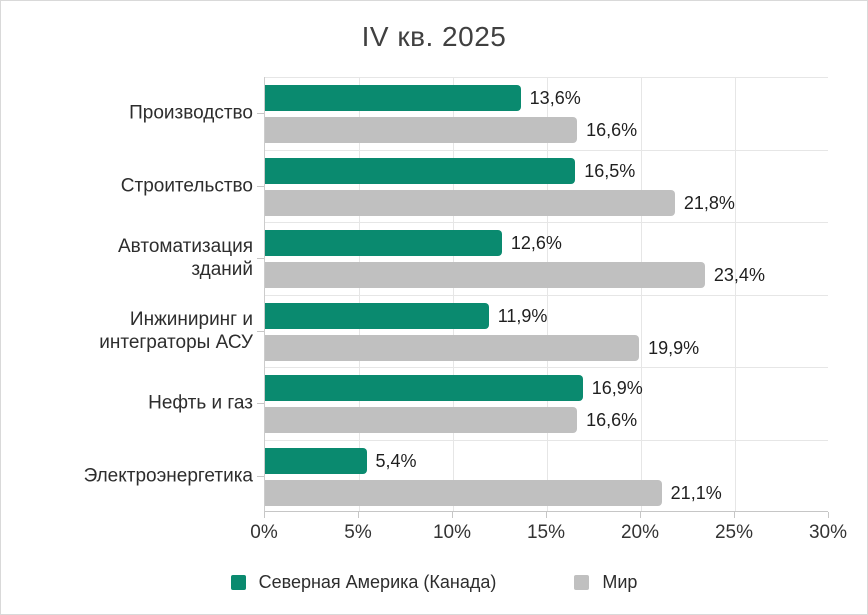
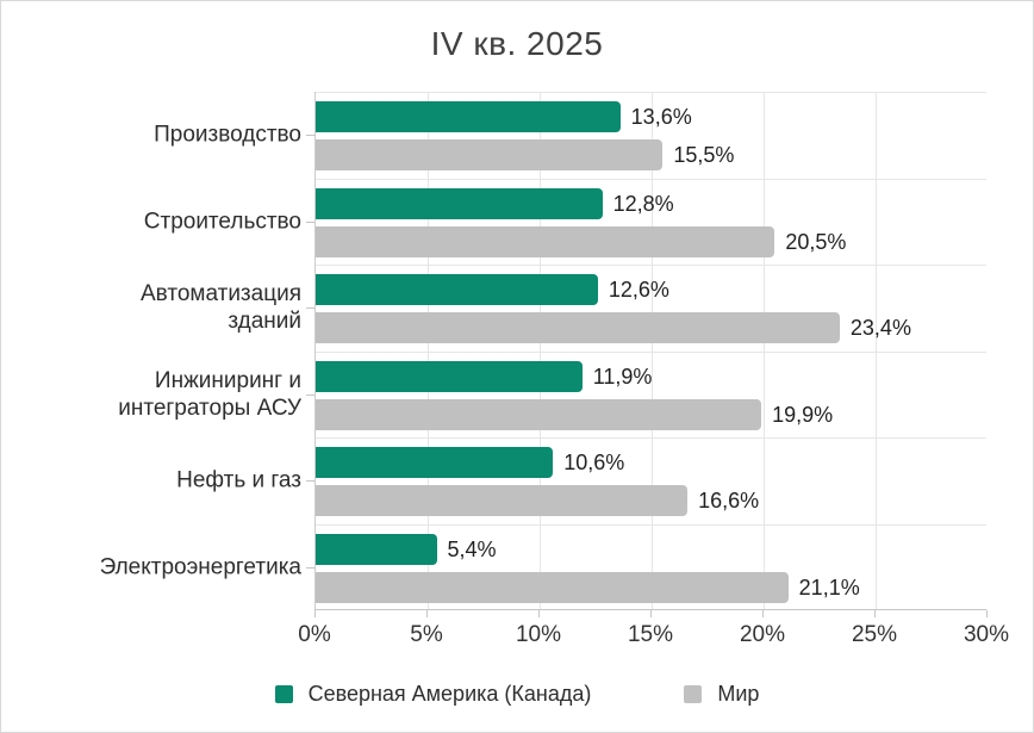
Мир/Производство: 16,6% -> 15,5%
Северная Америка (Канада)/Строительство: 16,5% -> 12,8%
Мир/Строительство: 21,8% -> 20,5%
Северная Америка (Канада)/Нефть и газ: 16,9% -> 10,6%
